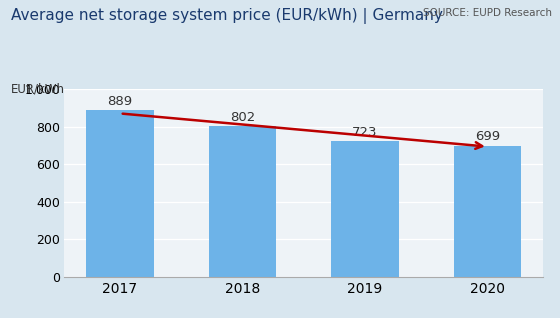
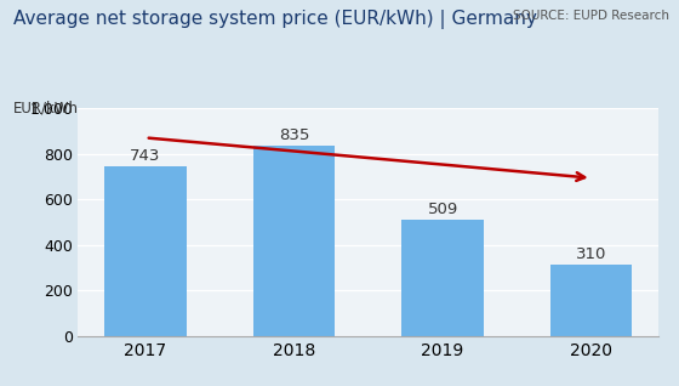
2017: 889 -> 743
2018: 802 -> 835
2019: 723 -> 509
2020: 699 -> 310
